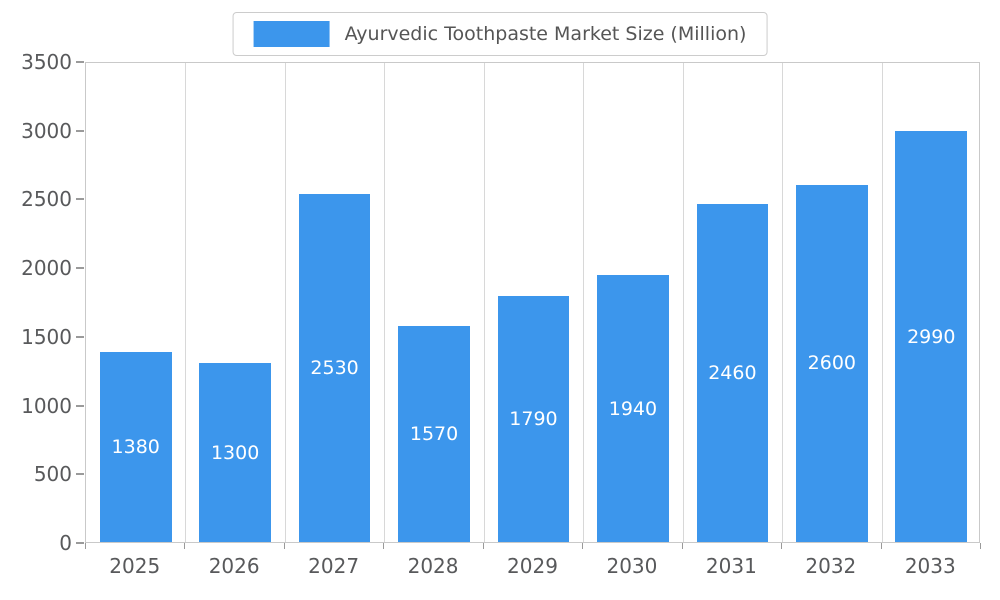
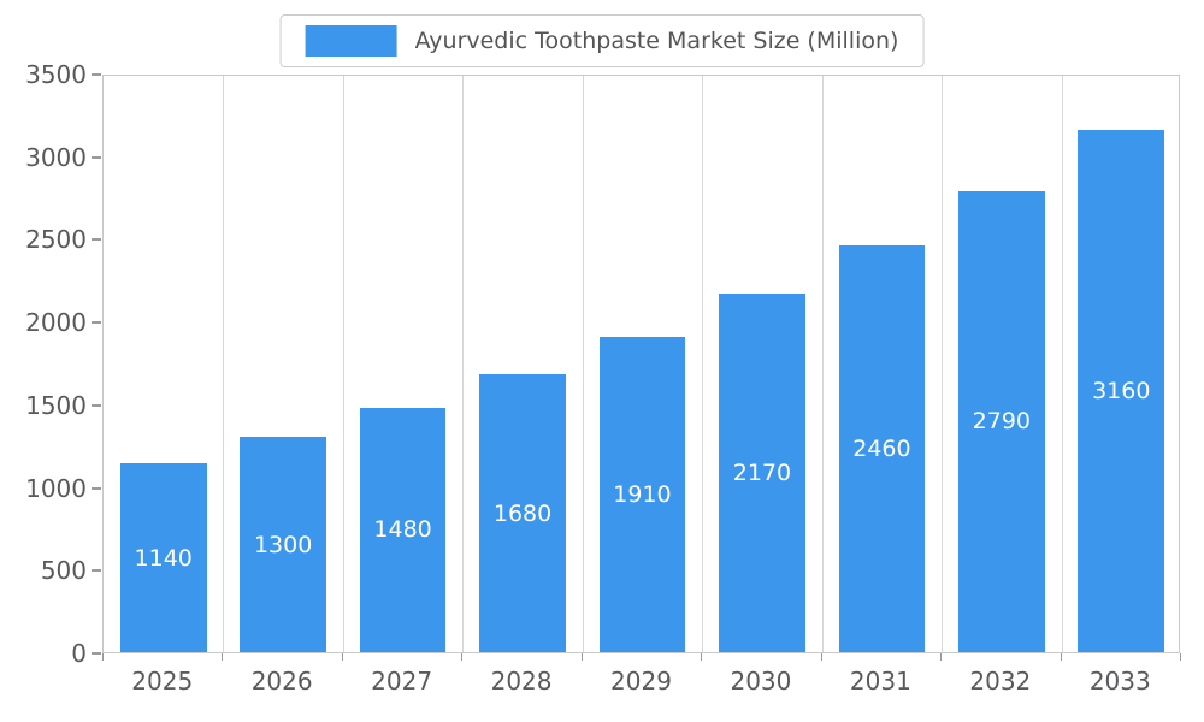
2025: 1380 -> 1140
2027: 2530 -> 1480
2028: 1570 -> 1680
2029: 1790 -> 1910
2030: 1940 -> 2170
2032: 2600 -> 2790
2033: 2990 -> 3160
